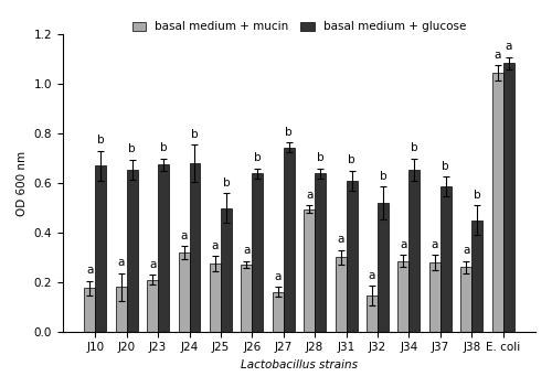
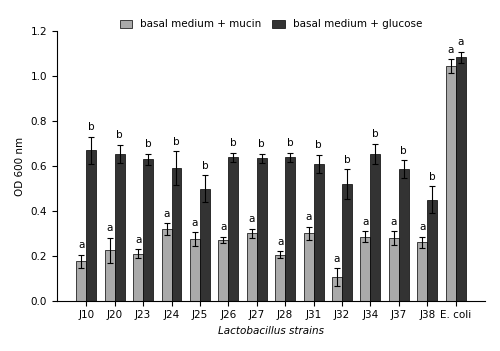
basal medium + mucin/J20: 0.180 -> 0.225
basal medium + glucose/J23: 0.675 -> 0.630
basal medium + glucose/J24: 0.680 -> 0.590
basal medium + mucin/J27: 0.160 -> 0.300
basal medium + glucose/J27: 0.745 -> 0.635
basal medium + mucin/J28: 0.495 -> 0.205
basal medium + mucin/J32: 0.145 -> 0.105
